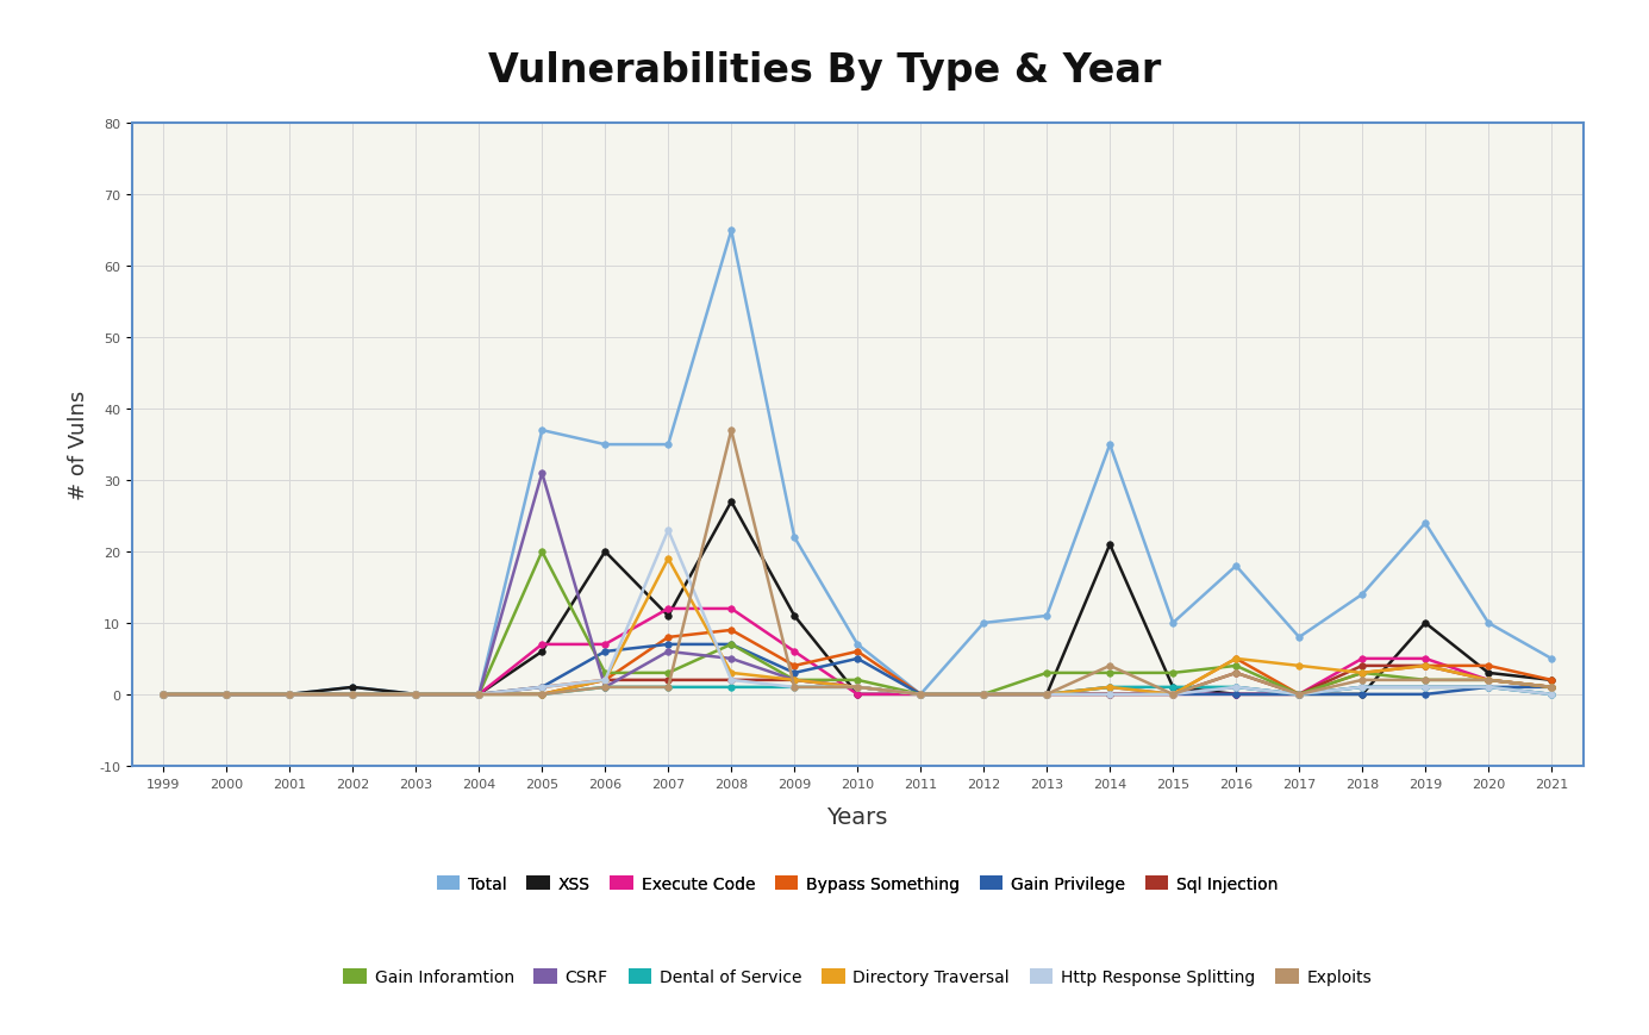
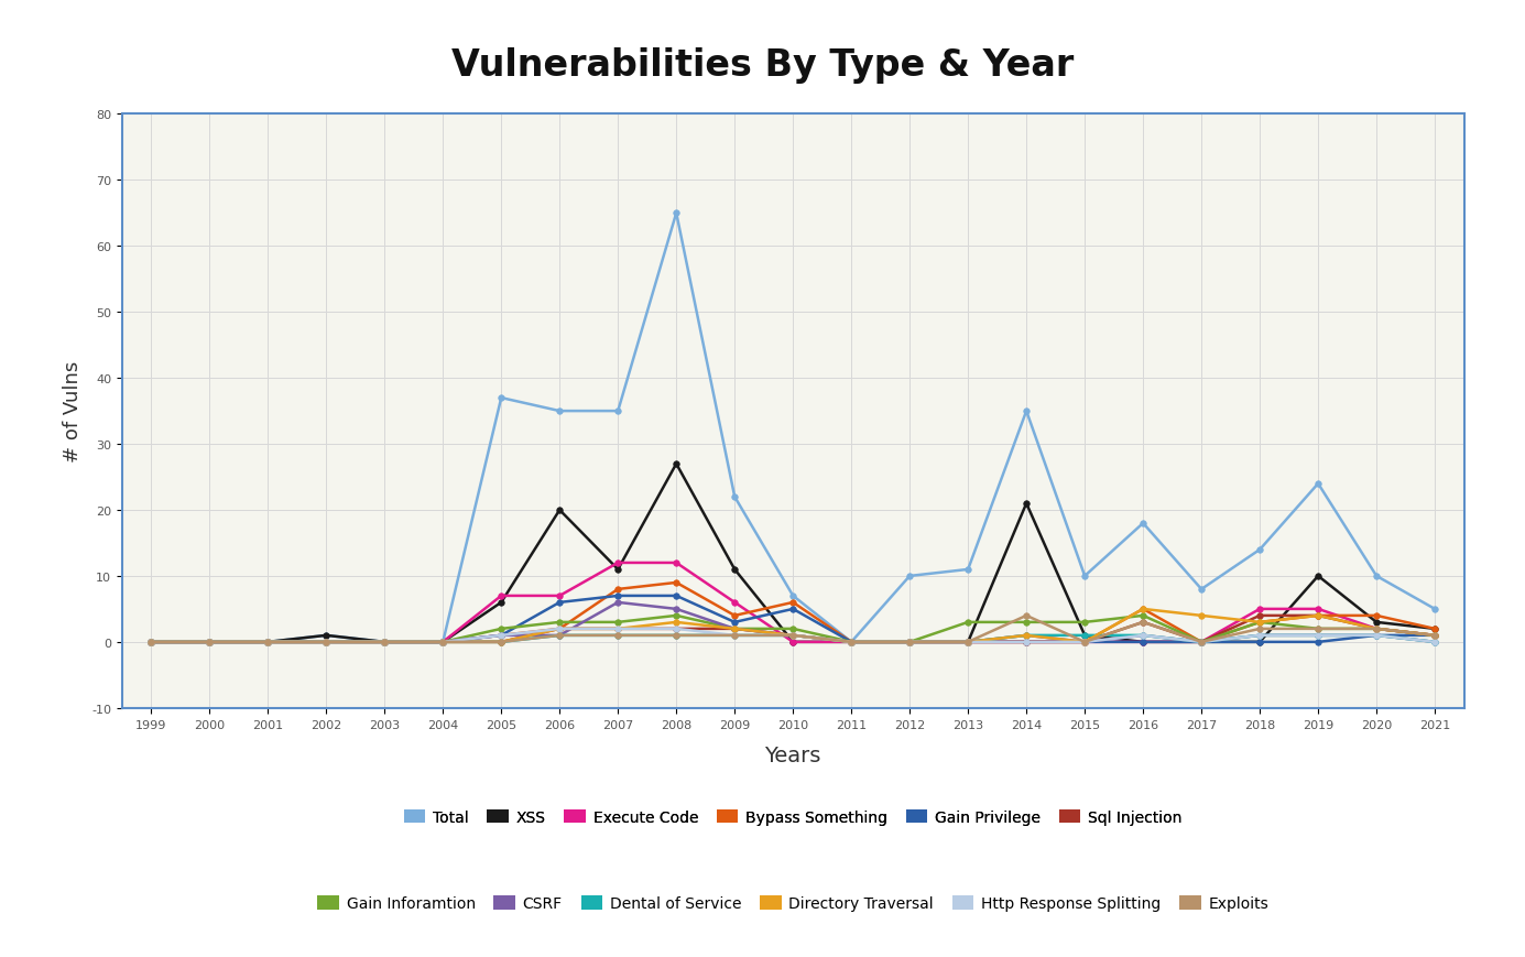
Gain Inforamtion/2005: 20 -> 2
CSRF/2005: 31 -> 1
Directory Traversal/2007: 19 -> 2
Http Response Splitting/2007: 23 -> 2
Gain Inforamtion/2008: 7 -> 4
Exploits/2008: 37 -> 1
